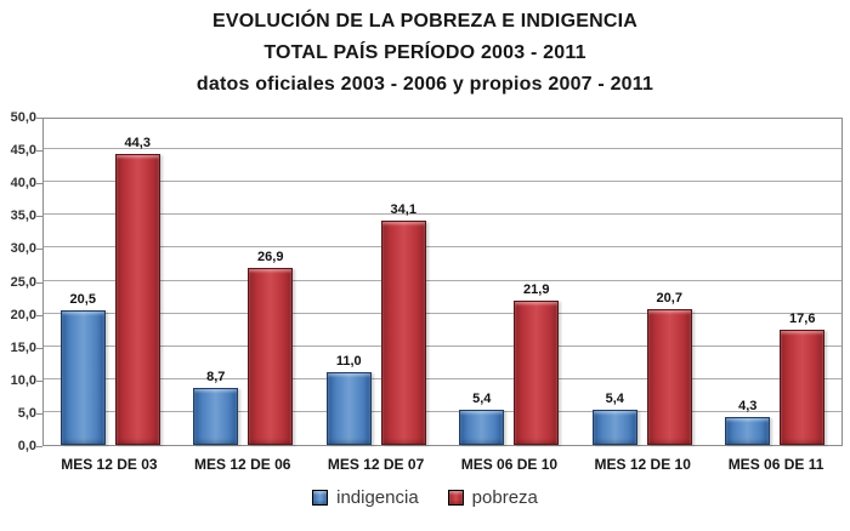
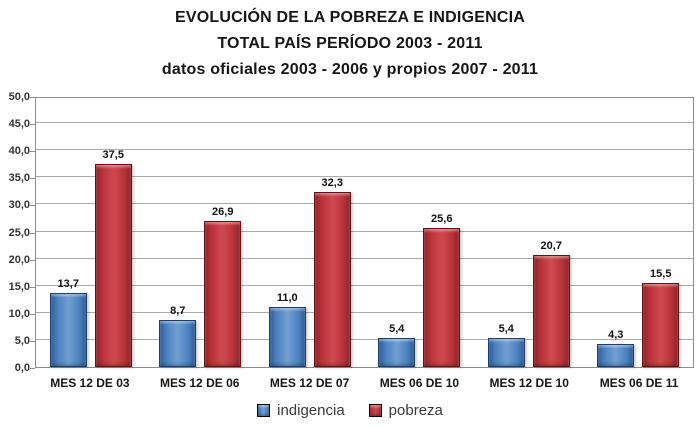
indigencia/MES 12 DE 03: 20,5 -> 13,7
pobreza/MES 12 DE 03: 44,3 -> 37,5
pobreza/MES 12 DE 07: 34,1 -> 32,3
pobreza/MES 06 DE 10: 21,9 -> 25,6
pobreza/MES 06 DE 11: 17,6 -> 15,5
